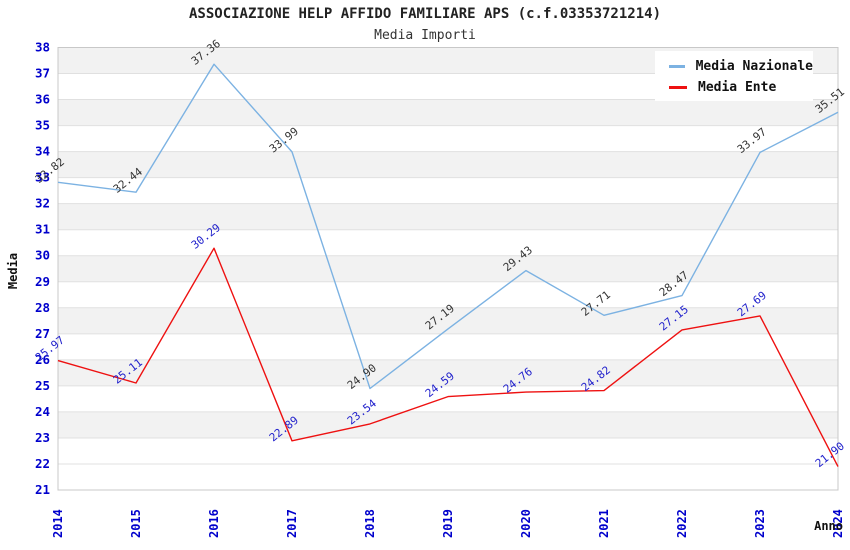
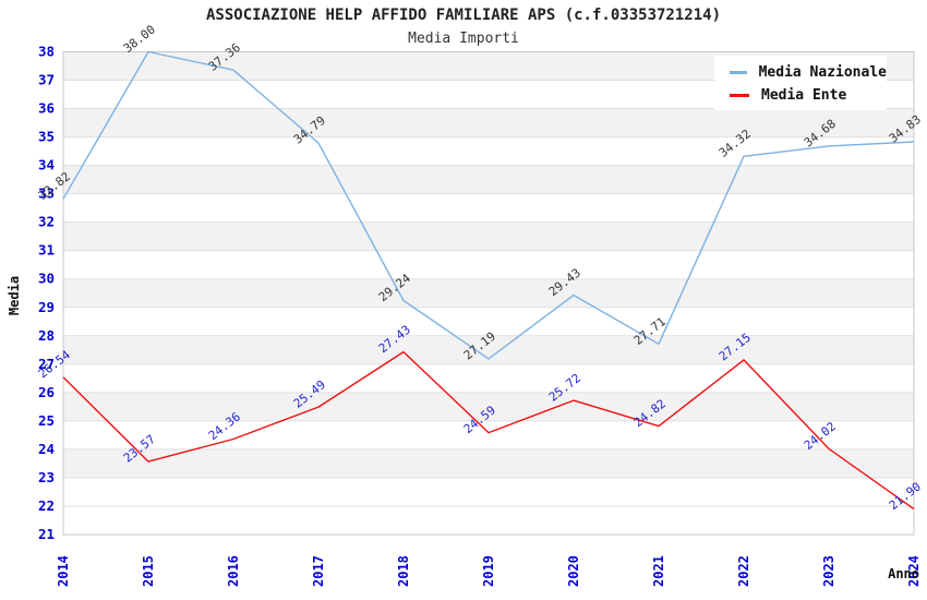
Media Ente/2014: 25.97 -> 26.54
Media Nazionale/2015: 32.44 -> 38.00
Media Ente/2015: 25.11 -> 23.57
Media Ente/2016: 30.29 -> 24.36
Media Nazionale/2017: 33.99 -> 34.79
Media Ente/2017: 22.89 -> 25.49
Media Nazionale/2018: 24.90 -> 29.24
Media Ente/2018: 23.54 -> 27.43
Media Ente/2020: 24.76 -> 25.72
Media Nazionale/2022: 28.47 -> 34.32
Media Nazionale/2023: 33.97 -> 34.68
Media Ente/2023: 27.69 -> 24.02
Media Nazionale/2024: 35.51 -> 34.83
